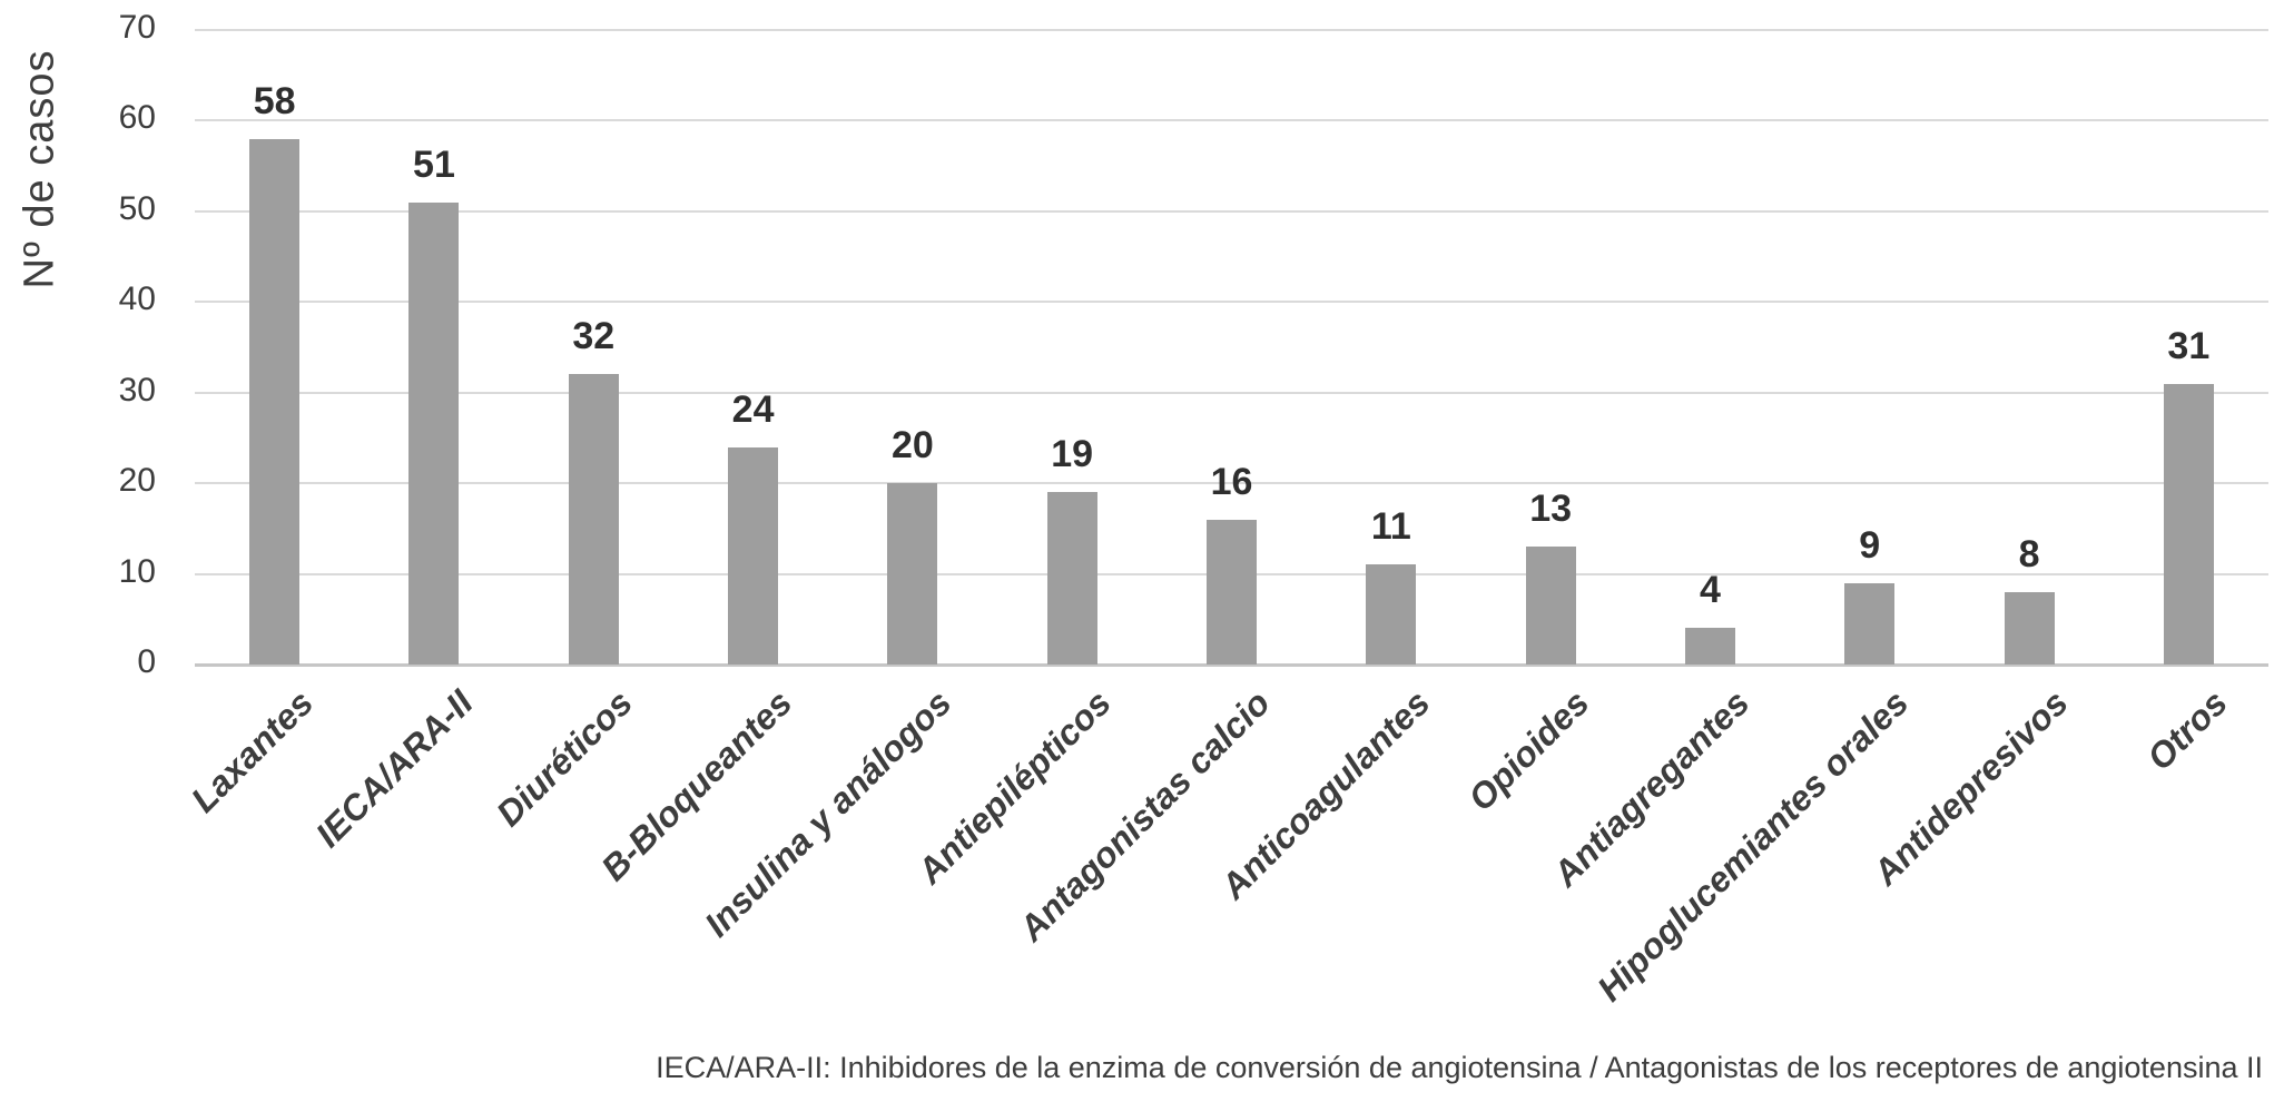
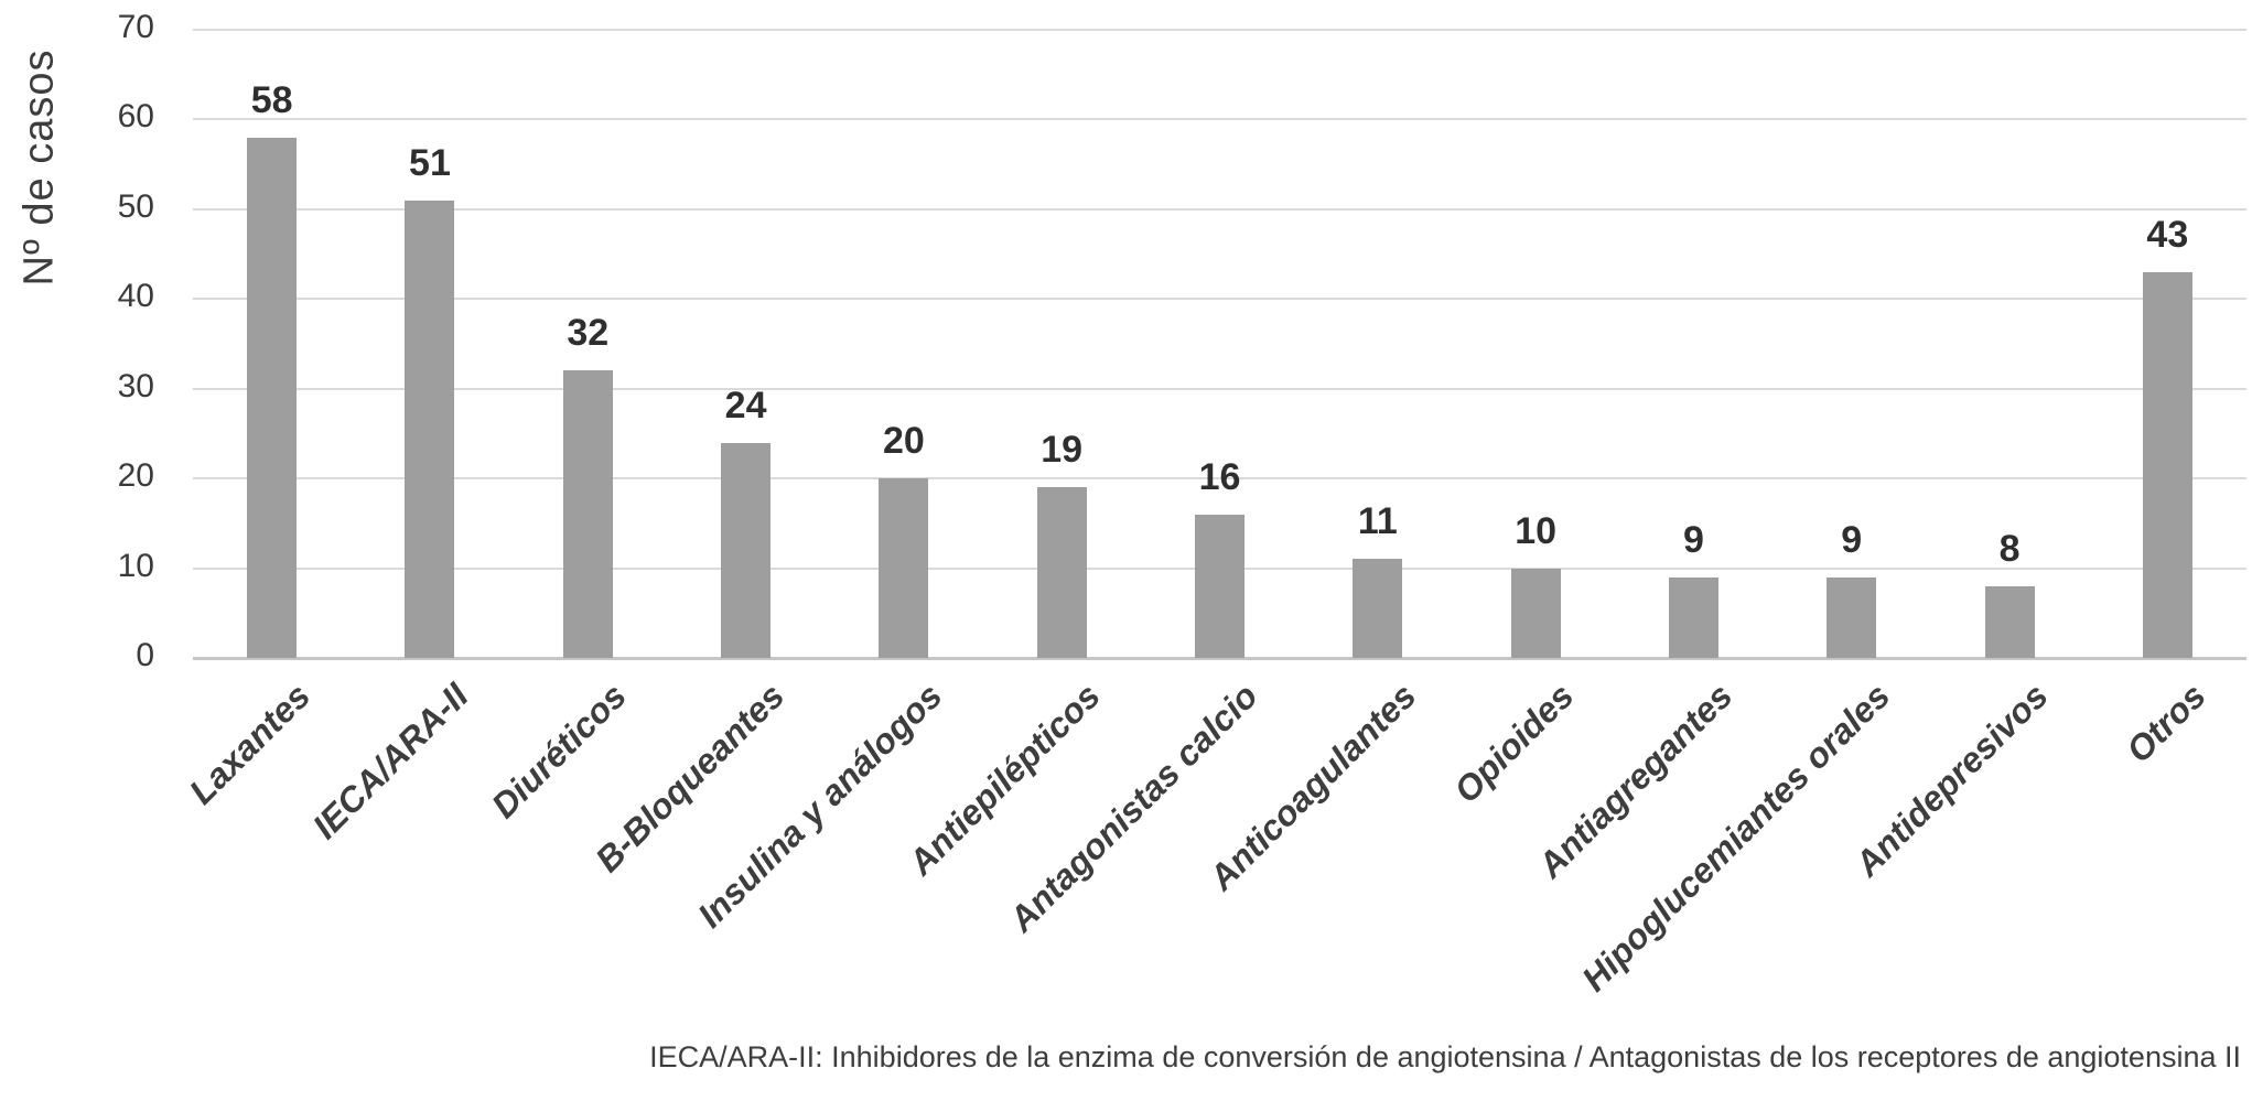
Opioides: 13 -> 10
Antiagregantes: 4 -> 9
Otros: 31 -> 43
